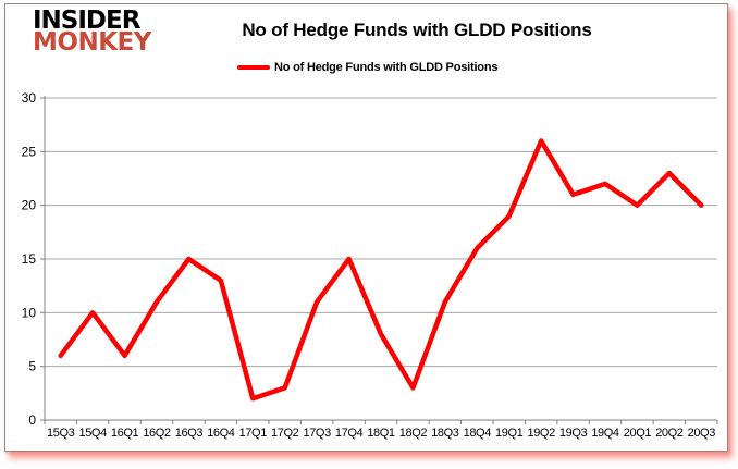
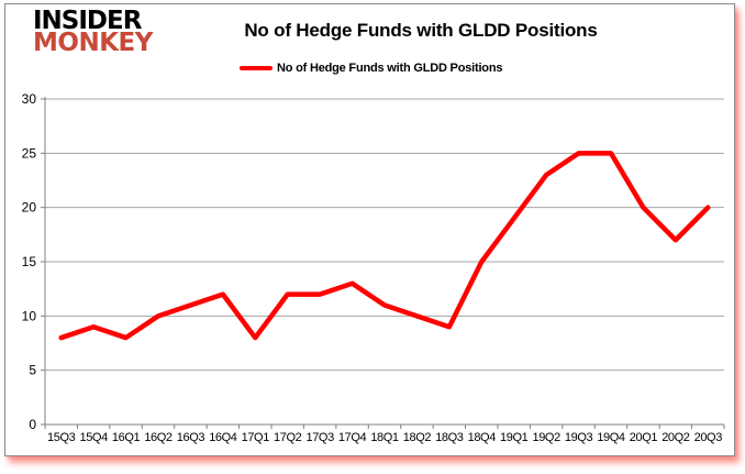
15Q3: 6 -> 8
15Q4: 10 -> 9
16Q1: 6 -> 8
16Q2: 11 -> 10
16Q3: 15 -> 11
16Q4: 13 -> 12
17Q1: 2 -> 8
17Q2: 3 -> 12
17Q3: 11 -> 12
17Q4: 15 -> 13
18Q1: 8 -> 11
18Q2: 3 -> 10
18Q3: 11 -> 9
18Q4: 16 -> 15
19Q2: 26 -> 23
19Q3: 21 -> 25
19Q4: 22 -> 25
20Q2: 23 -> 17
